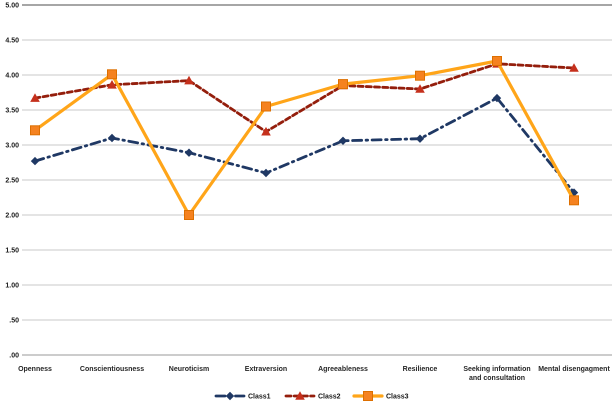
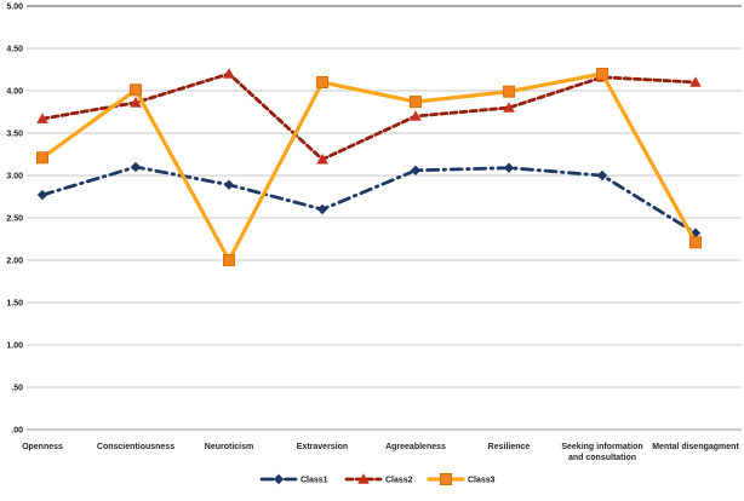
Class2/Neuroticism: 3.9 -> 4.2
Class3/Extraversion: 3.5 -> 4.1
Class2/Agreeableness: 3.9 -> 3.7
Class1/Seeking information and consultation: 3.7 -> 3.0
